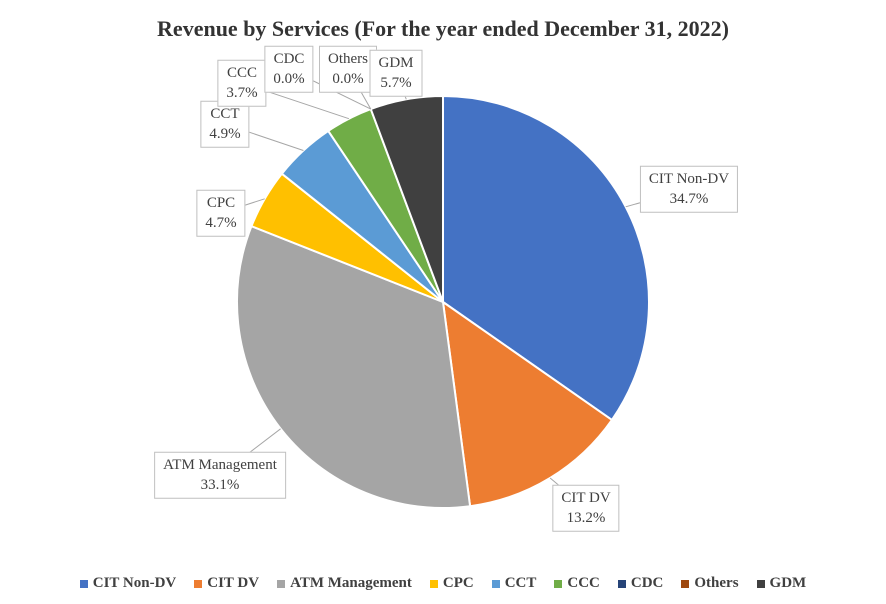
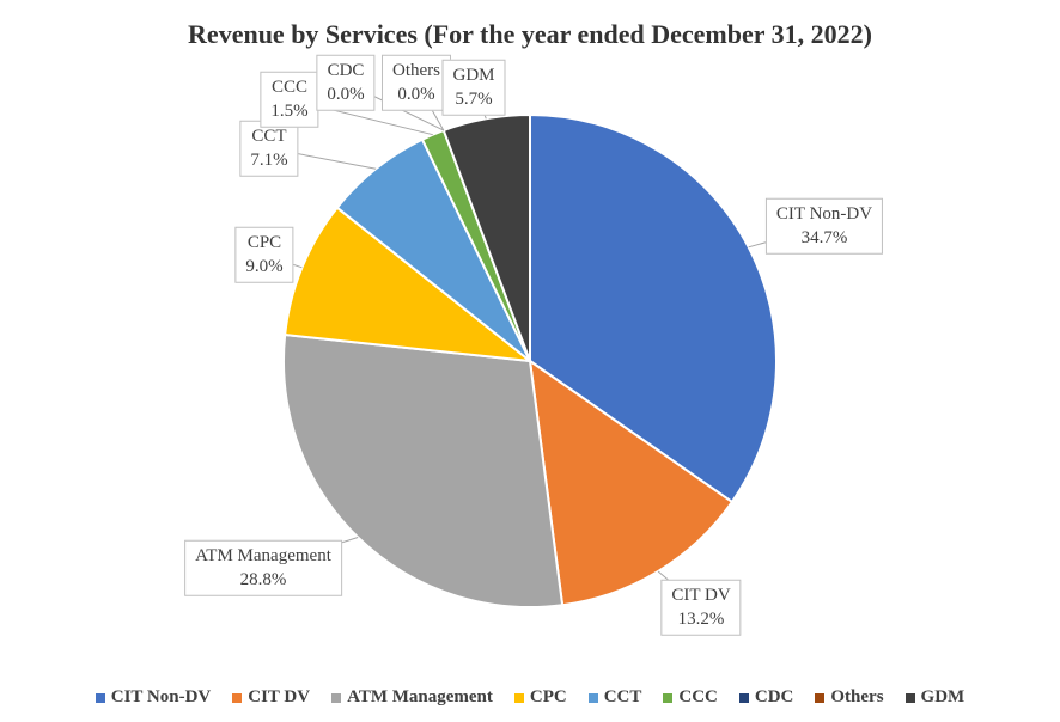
ATM Management: 33.1% -> 28.8%
CPC: 4.7% -> 9.0%
CCT: 4.9% -> 7.1%
CCC: 3.7% -> 1.5%
